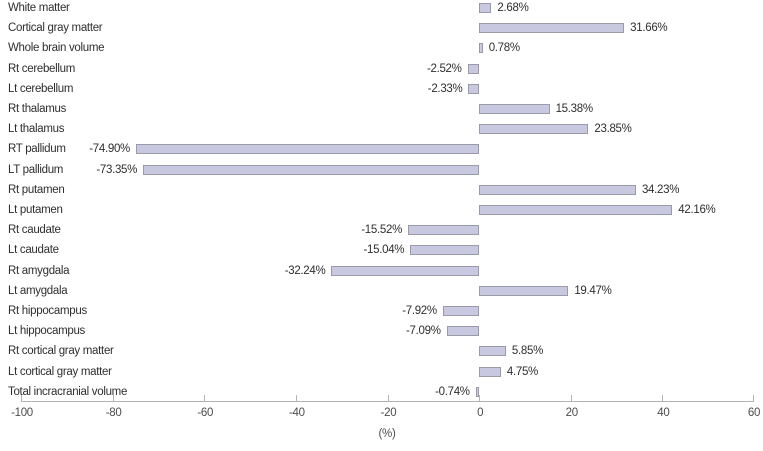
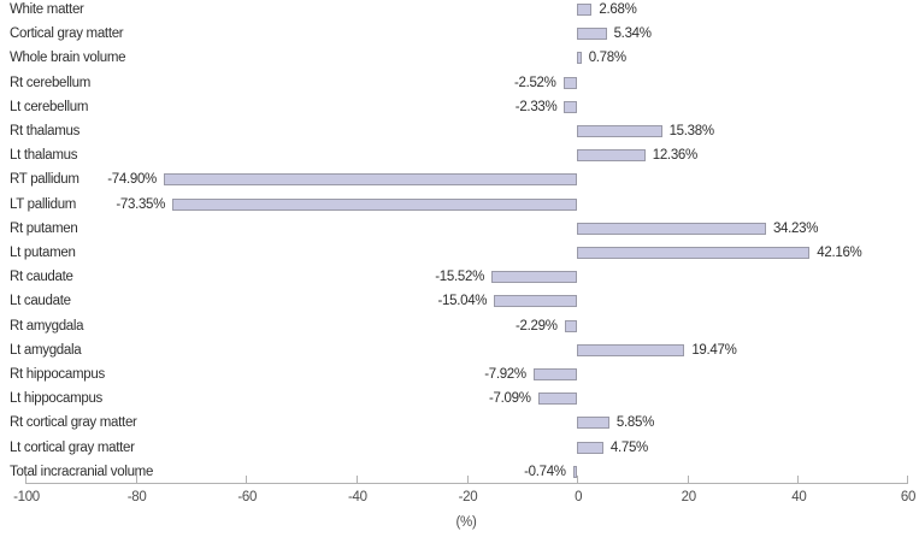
Cortical gray matter: 31.66% -> 5.34%
Lt thalamus: 23.85% -> 12.36%
Rt amygdala: -32.24% -> -2.29%
